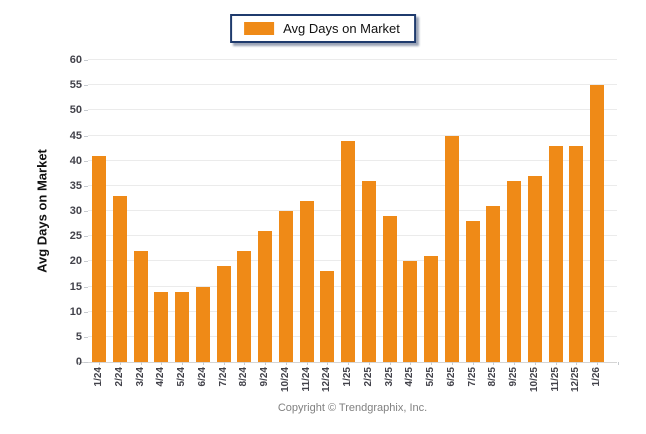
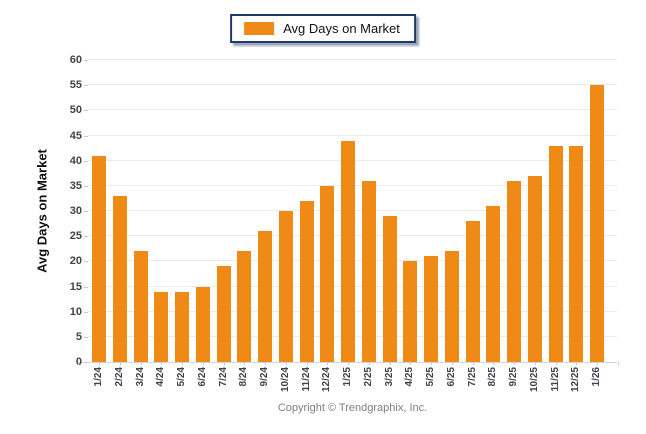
12/24: 18 -> 35
6/25: 45 -> 22
